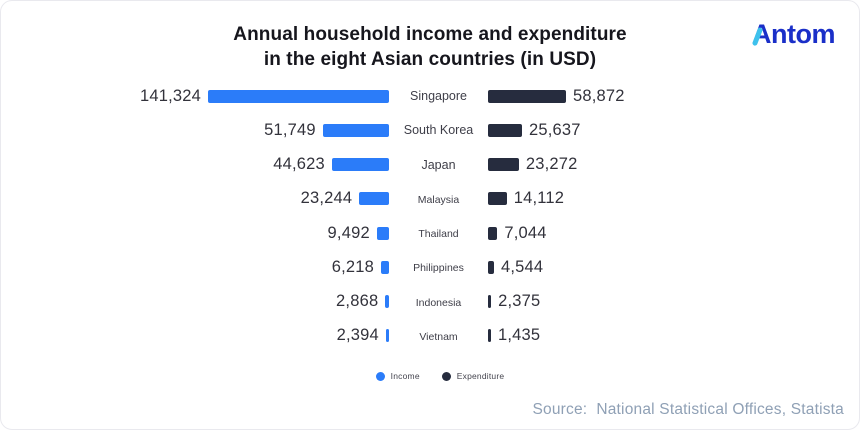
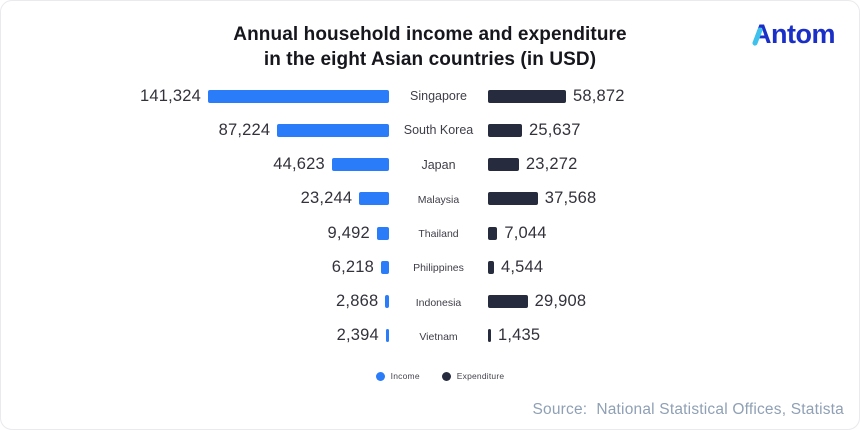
Income/South Korea: 51,749 -> 87,224
Expenditure/Malaysia: 14,112 -> 37,568
Expenditure/Indonesia: 2,375 -> 29,908
